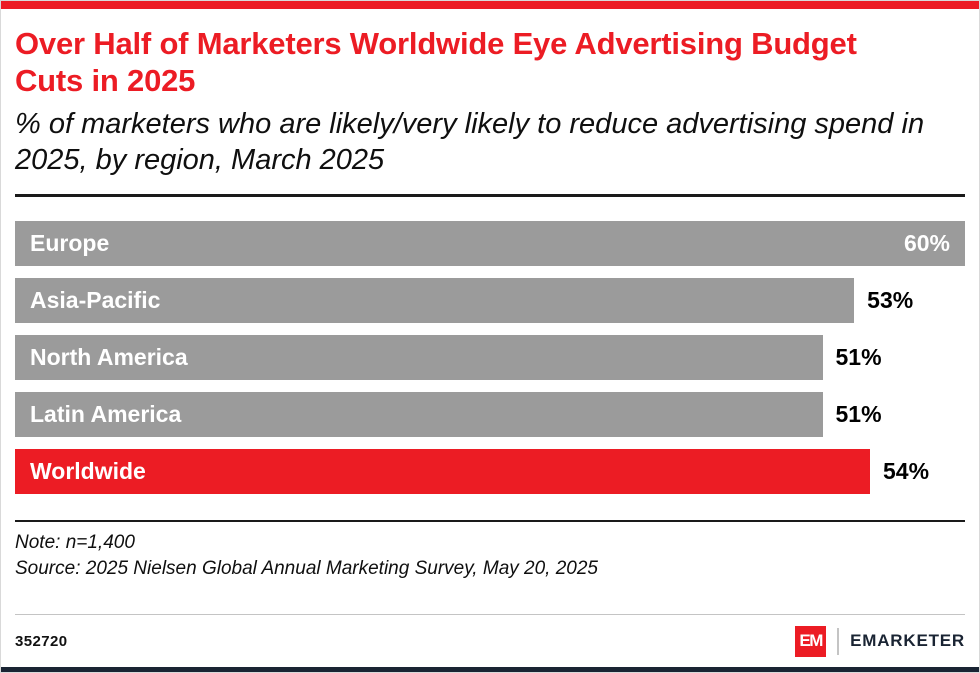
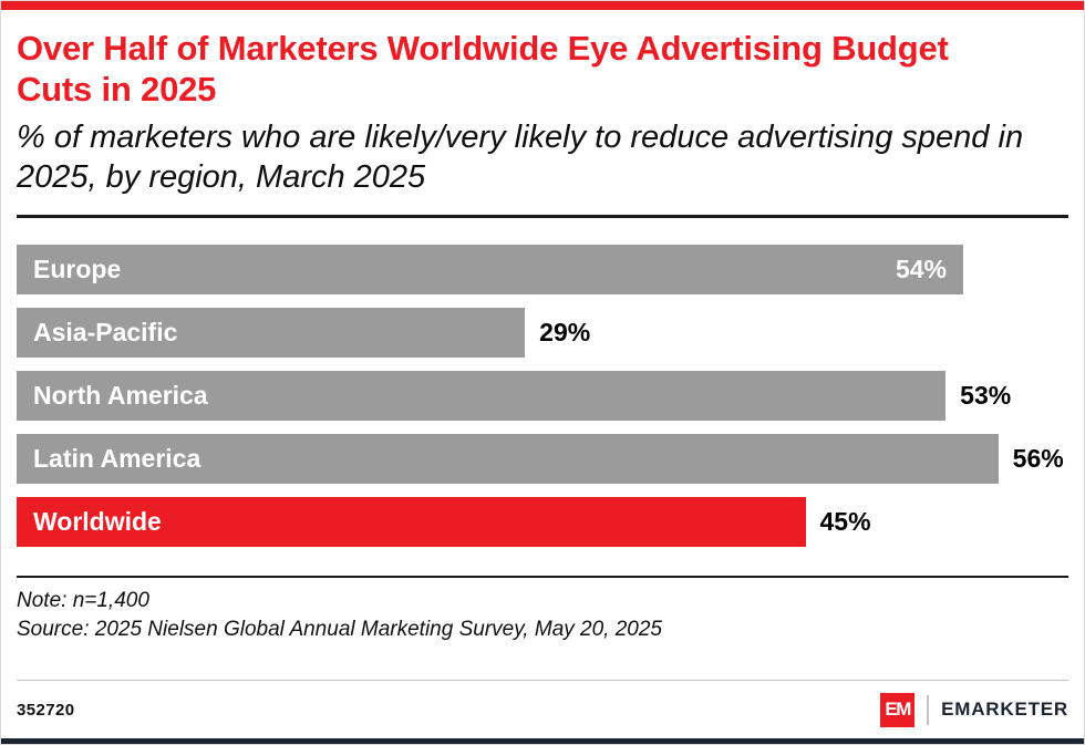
Europe: 60% -> 54%
Asia-Pacific: 53% -> 29%
North America: 51% -> 53%
Latin America: 51% -> 56%
Worldwide: 54% -> 45%
